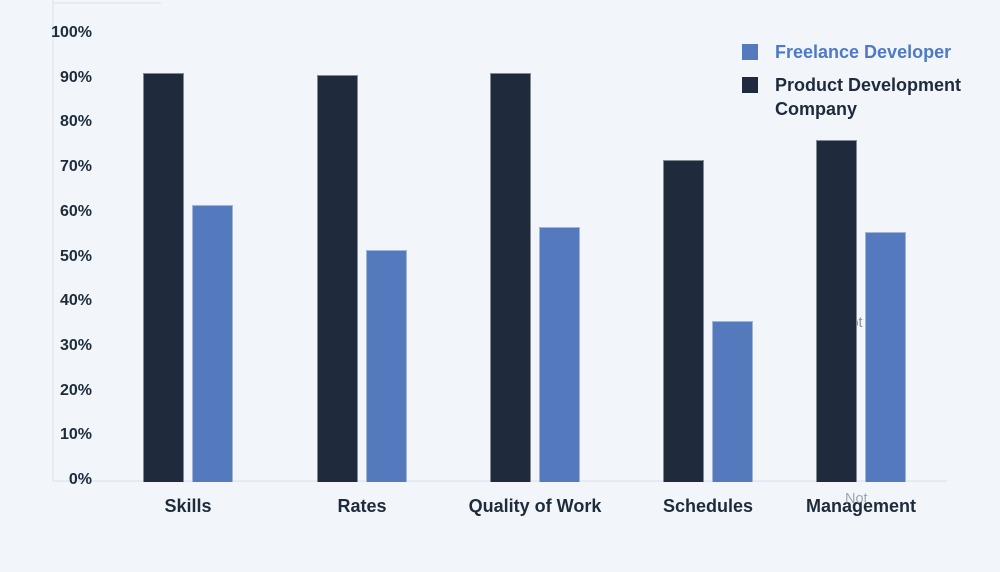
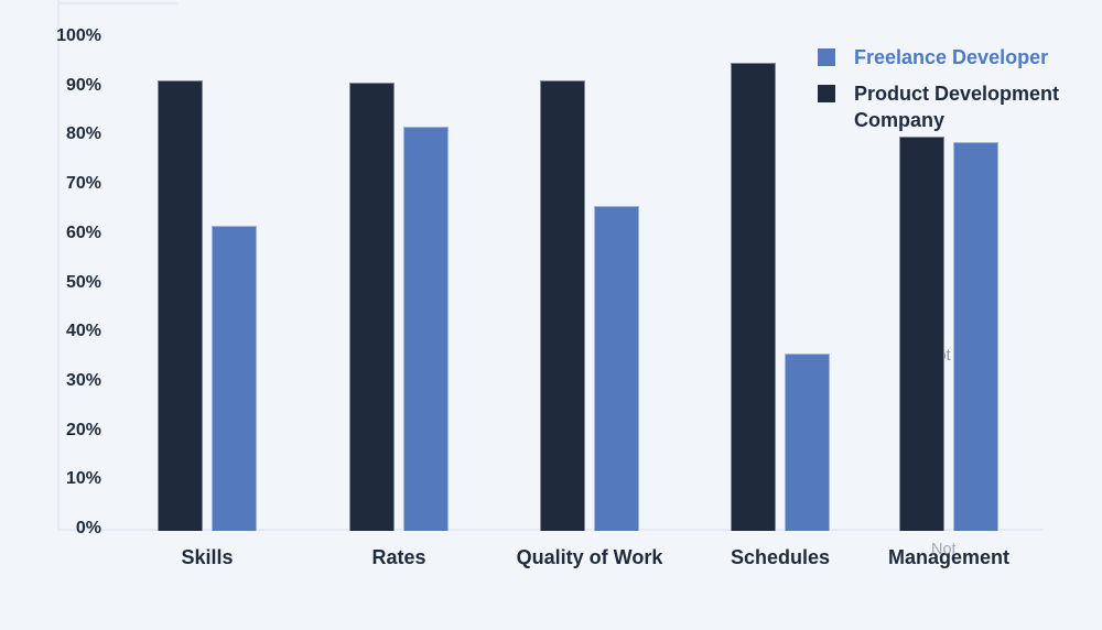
Freelance Developer/Rates: 52% -> 82%
Freelance Developer/Quality of Work: 57% -> 66%
Product Development Company/Schedules: 72% -> 95%
Freelance Developer/Management: 56% -> 79%
Product Development Company/Management: 76% -> 80%
